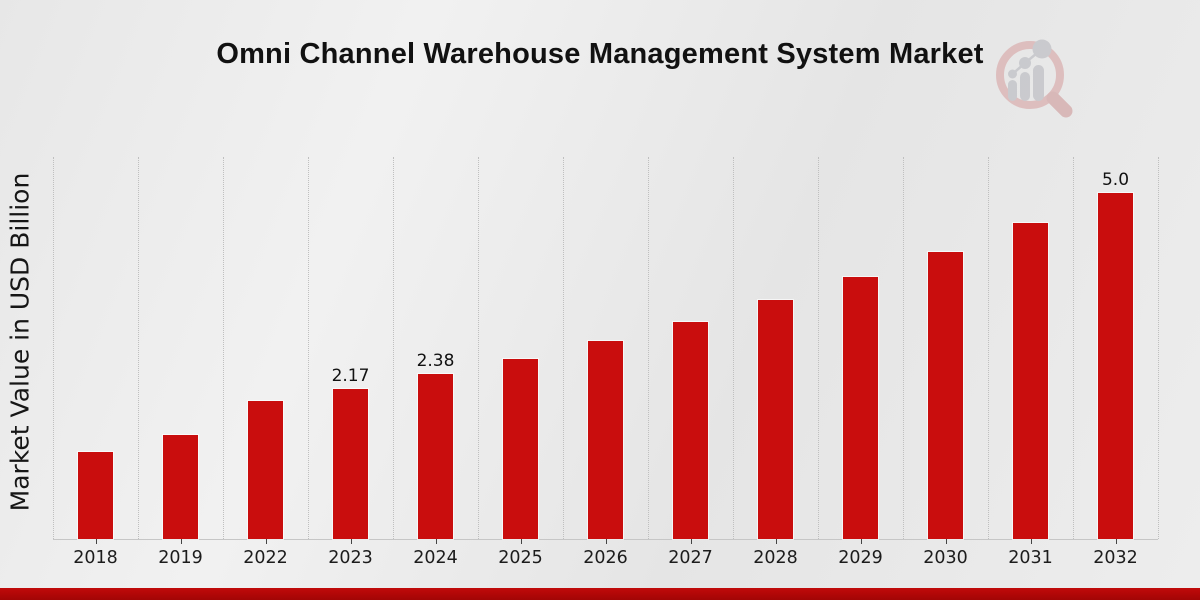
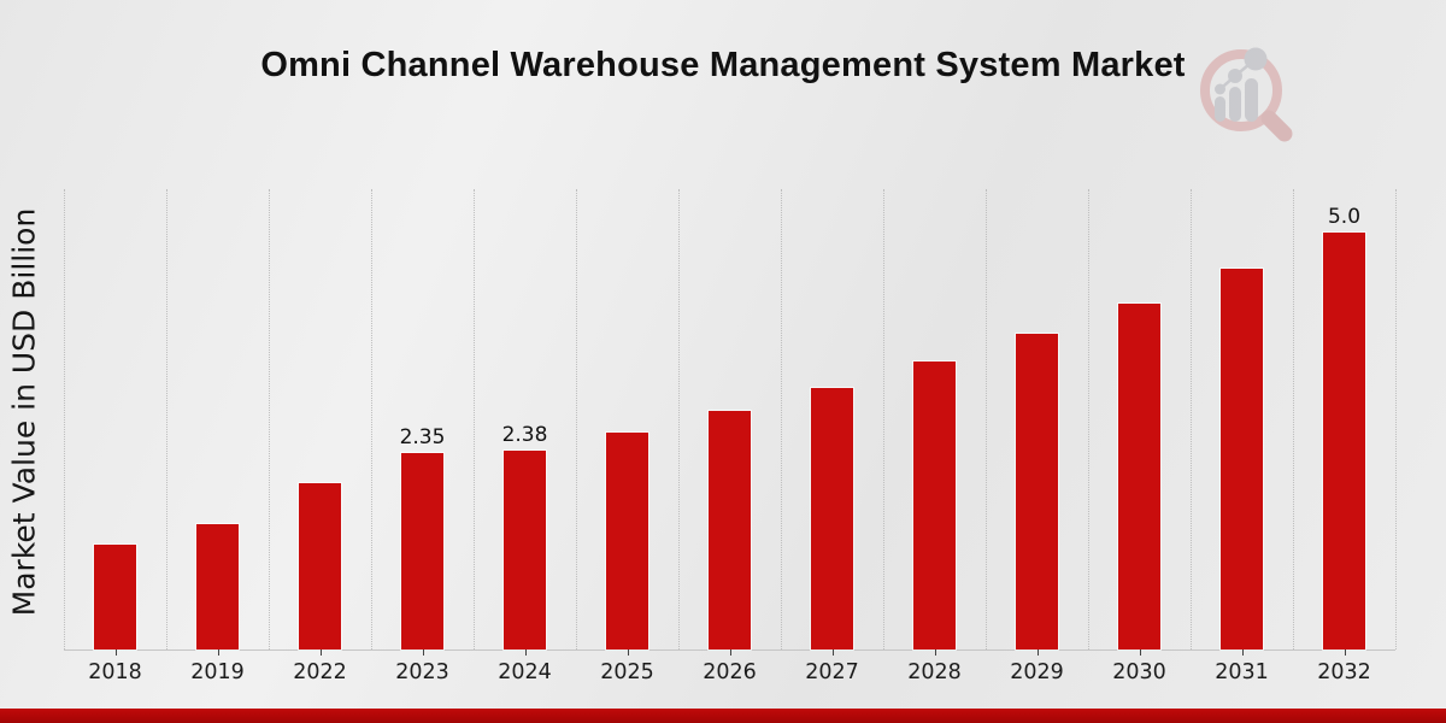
2023: 2.17 -> 2.35
